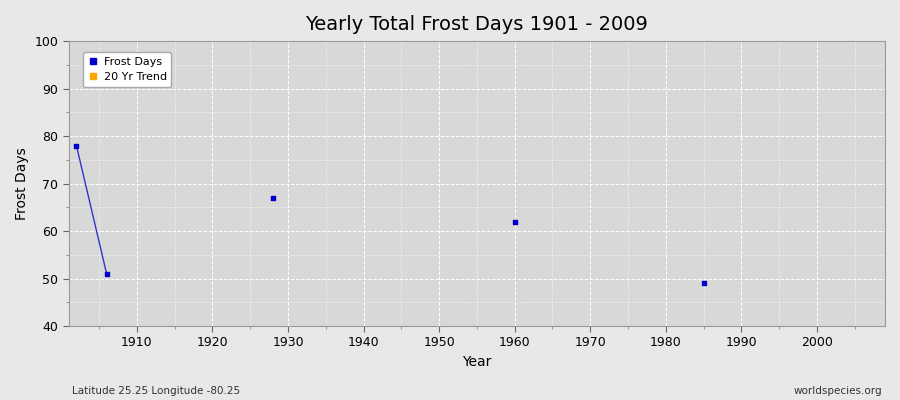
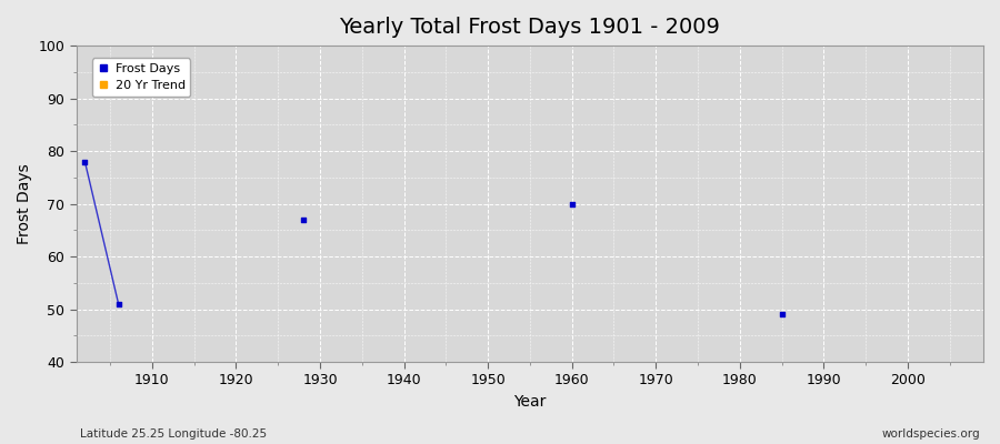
1960: 62 -> 70
